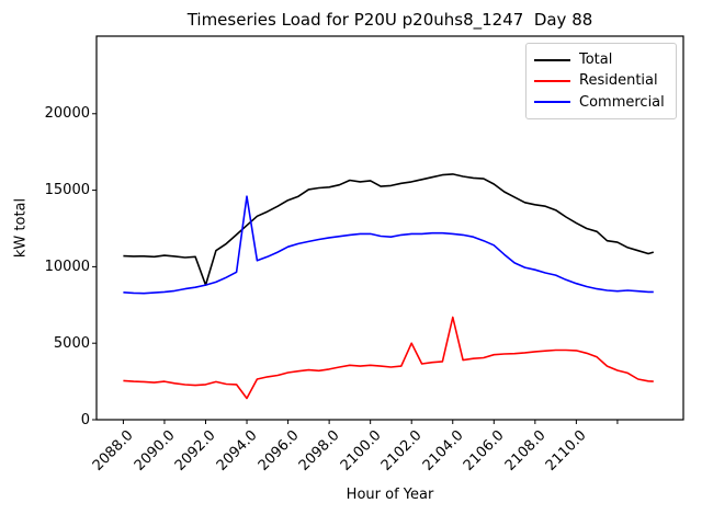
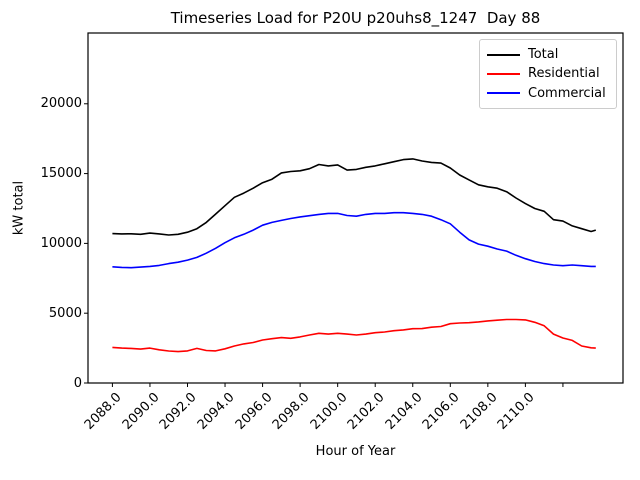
Total/2092.0: 8800 -> 10800
Residential/2094.0: 1400 -> 2400
Commercial/2094.0: 14600 -> 10000
Residential/2102.0: 5000 -> 3600
Residential/2104.0: 6700 -> 3900
